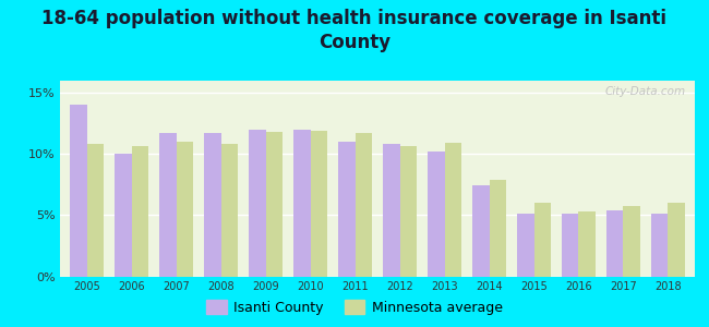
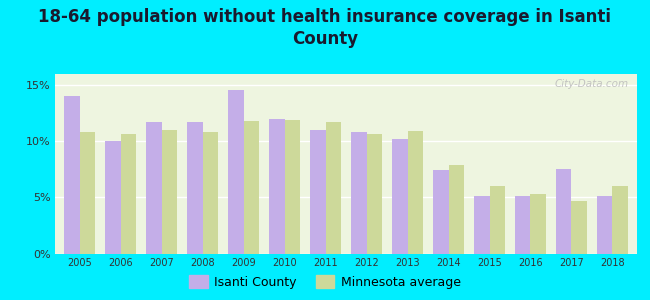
Isanti County/2009: 12.0% -> 14.5%
Isanti County/2017: 5.4% -> 7.5%
Minnesota average/2017: 5.7% -> 4.7%
